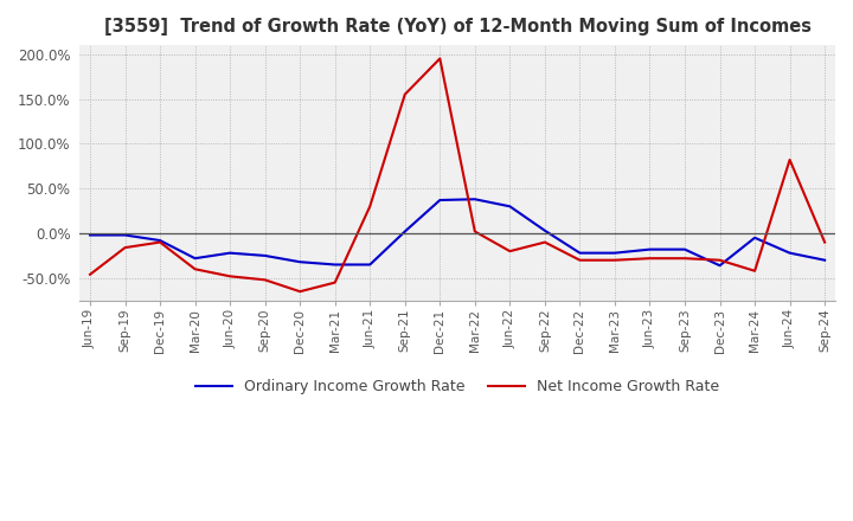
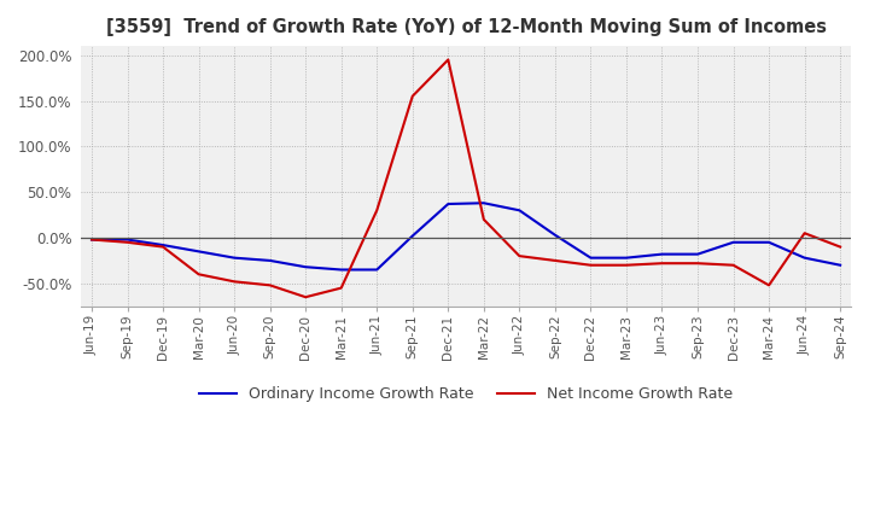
Net Income Growth Rate/Jun-19: -46% -> -2%
Net Income Growth Rate/Sep-19: -16% -> -5%
Ordinary Income Growth Rate/Mar-20: -28% -> -15%
Net Income Growth Rate/Mar-22: 2% -> 20%
Net Income Growth Rate/Sep-22: -10% -> -25%
Ordinary Income Growth Rate/Dec-23: -36% -> -5%
Net Income Growth Rate/Mar-24: -42% -> -52%
Net Income Growth Rate/Jun-24: 82% -> 5%
